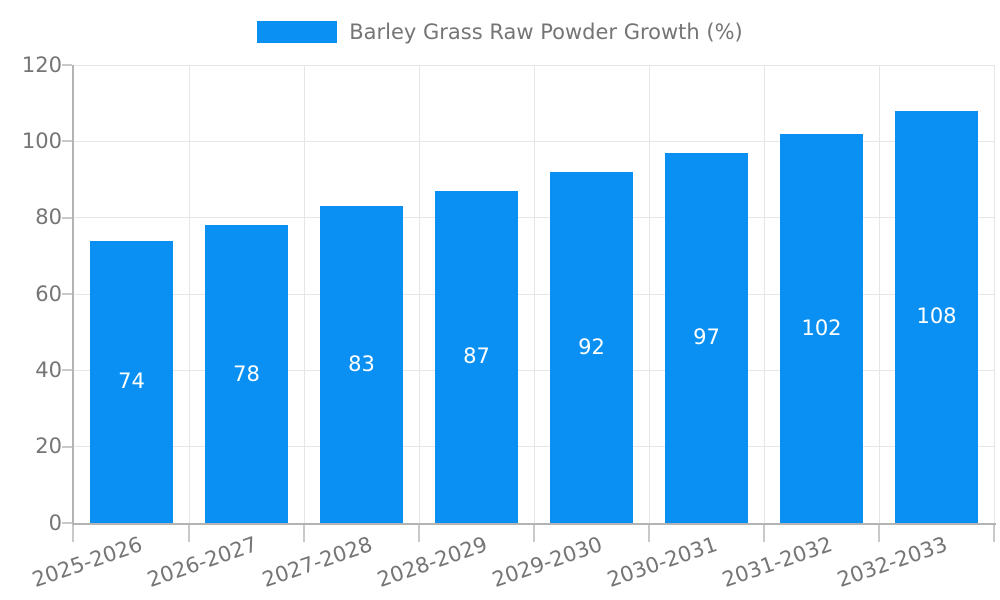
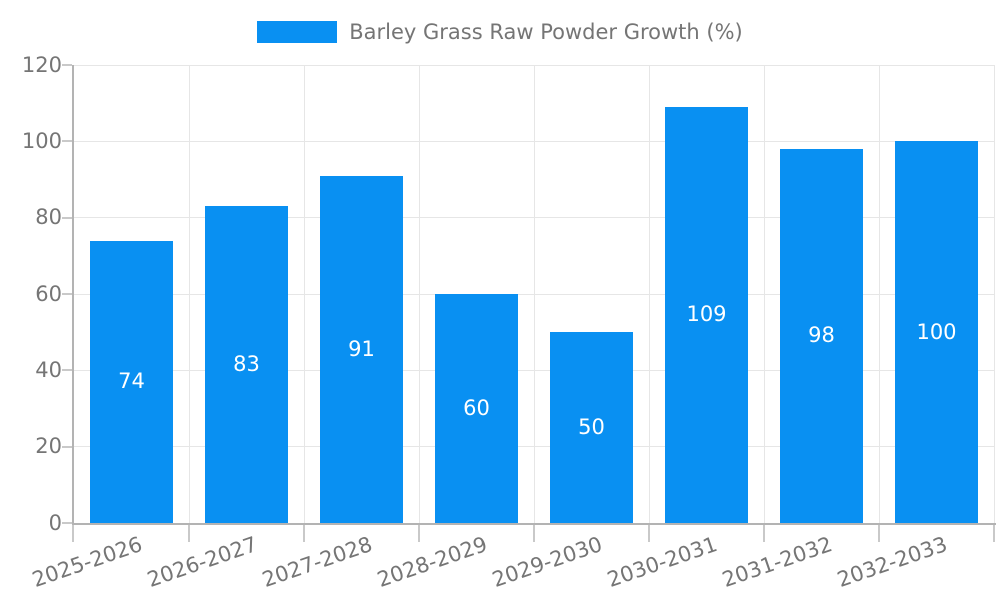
2026-2027: 78 -> 83
2027-2028: 83 -> 91
2028-2029: 87 -> 60
2029-2030: 92 -> 50
2030-2031: 97 -> 109
2031-2032: 102 -> 98
2032-2033: 108 -> 100
